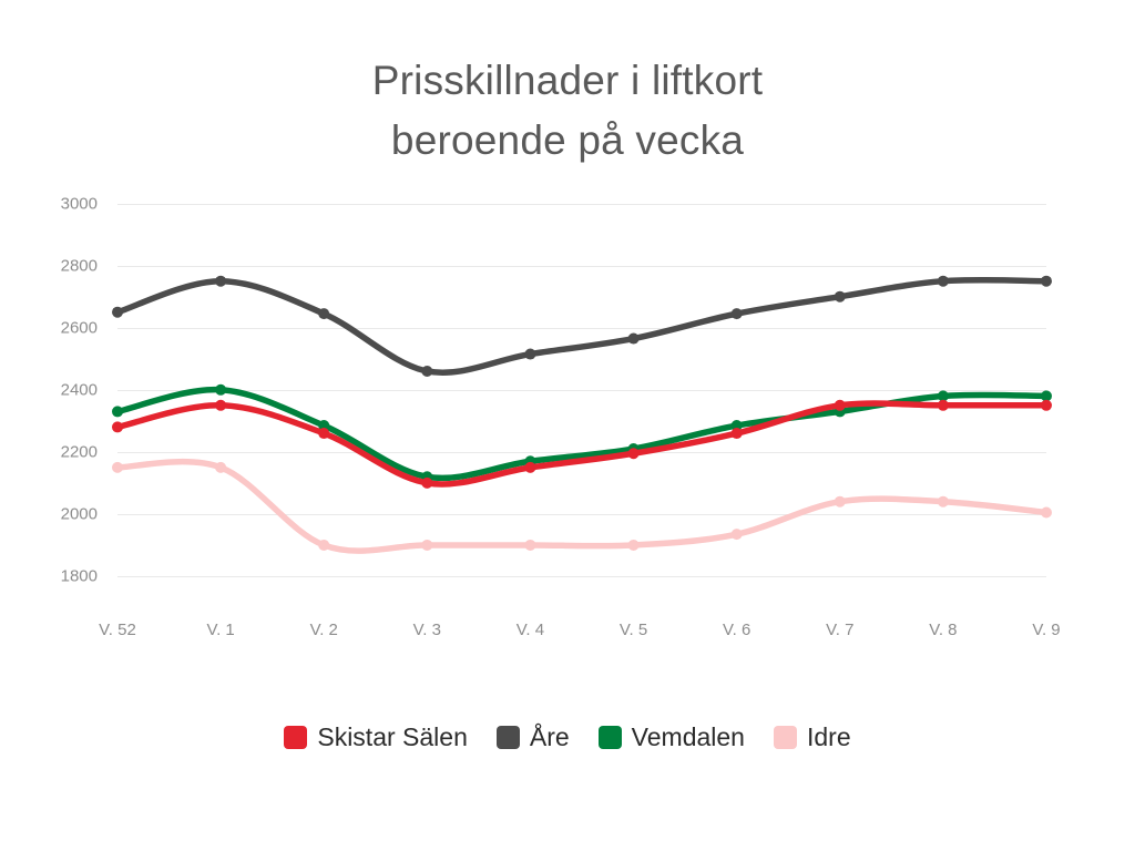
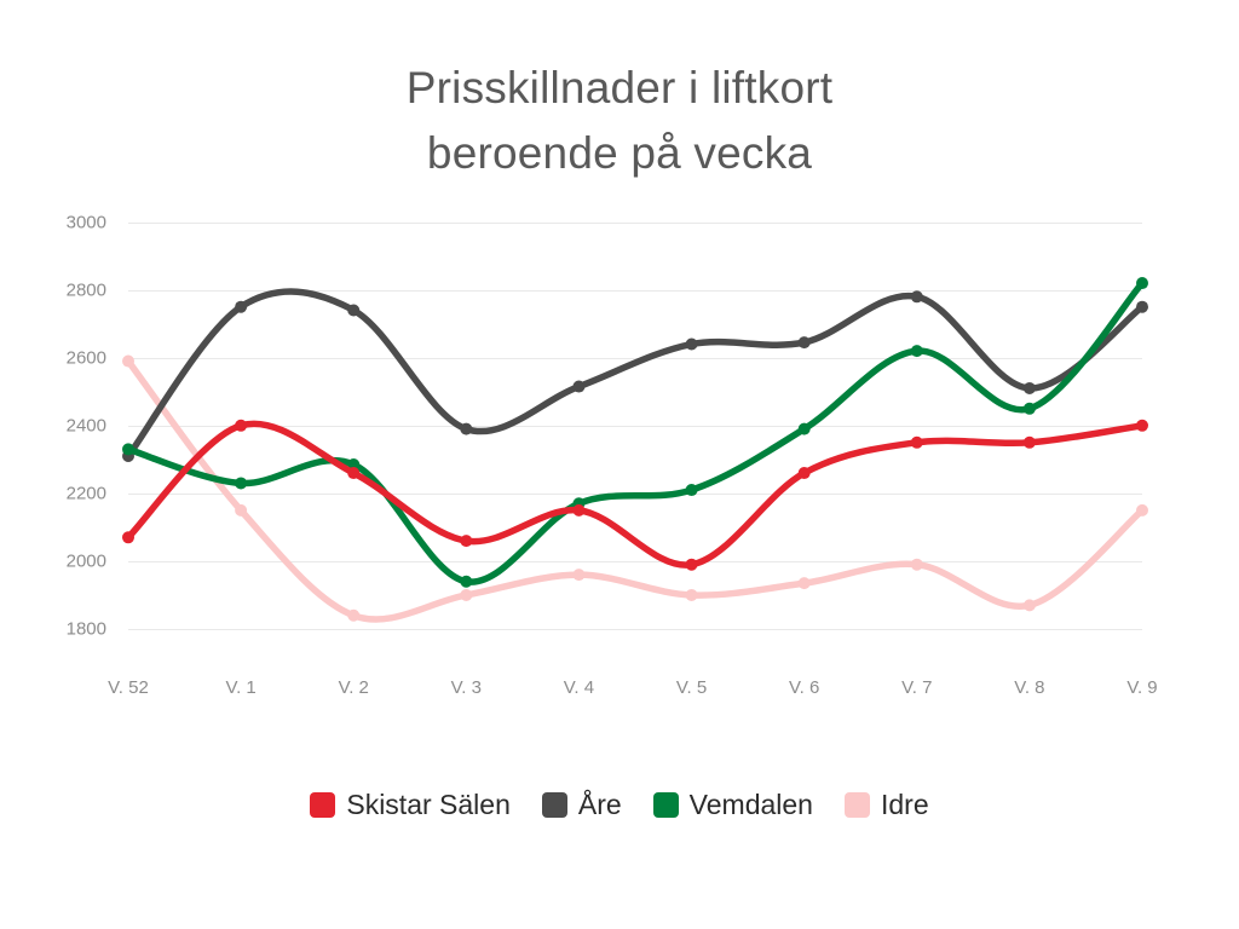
Skistar Sälen/V. 52: 2280 -> 2070
Åre/V. 52: 2650 -> 2310
Idre/V. 52: 2150 -> 2590
Skistar Sälen/V. 1: 2350 -> 2400
Vemdalen/V. 1: 2400 -> 2230
Åre/V. 2: 2640 -> 2740
Idre/V. 2: 1900 -> 1840
Skistar Sälen/V. 3: 2100 -> 2060
Åre/V. 3: 2460 -> 2390
Vemdalen/V. 3: 2120 -> 1940
Idre/V. 4: 1900 -> 1960
Skistar Sälen/V. 5: 2200 -> 1990
Åre/V. 5: 2560 -> 2640
Vemdalen/V. 6: 2280 -> 2390
Åre/V. 7: 2700 -> 2780
Vemdalen/V. 7: 2330 -> 2620
Idre/V. 7: 2040 -> 1990
Åre/V. 8: 2750 -> 2510
Vemdalen/V. 8: 2380 -> 2450
Idre/V. 8: 2040 -> 1870
Skistar Sälen/V. 9: 2350 -> 2400
Vemdalen/V. 9: 2380 -> 2820
Idre/V. 9: 2000 -> 2150
